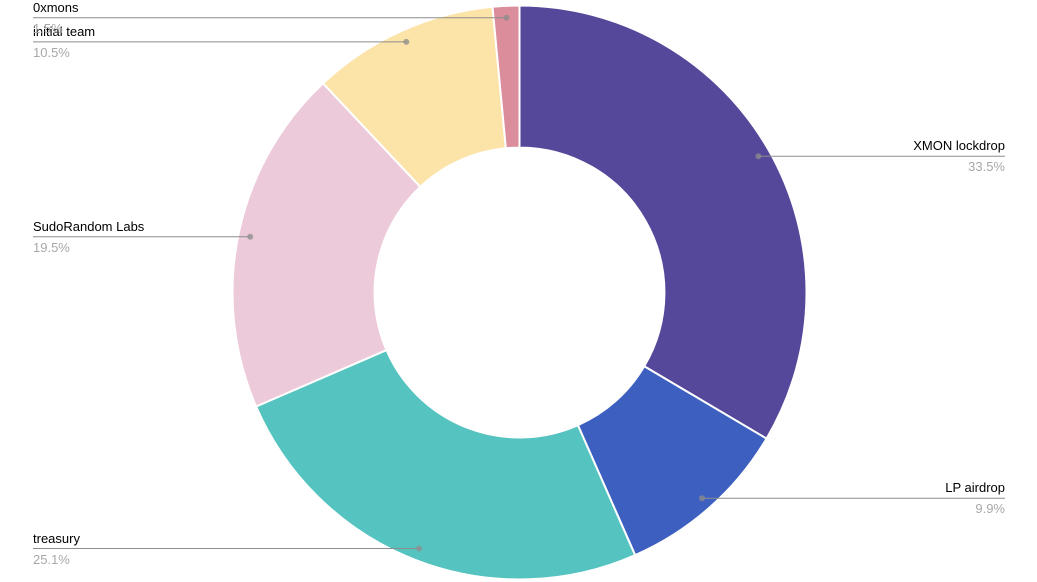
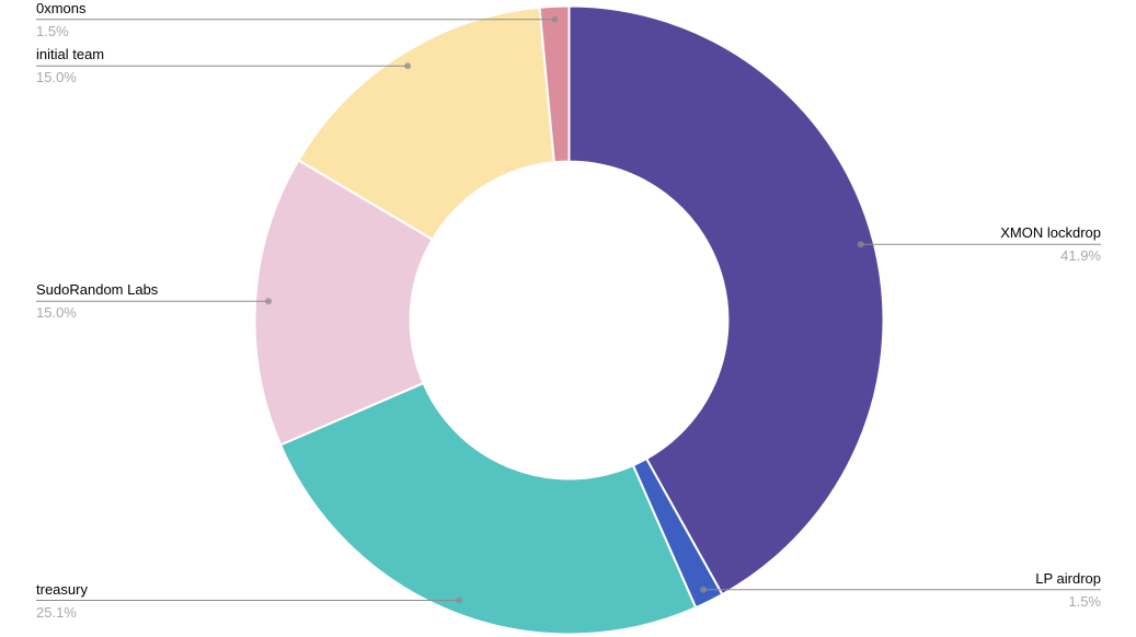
XMON lockdrop: 33.5% -> 41.9%
LP airdrop: 9.9% -> 1.5%
SudoRandom Labs: 19.5% -> 15.0%
initial team: 10.5% -> 15.0%
